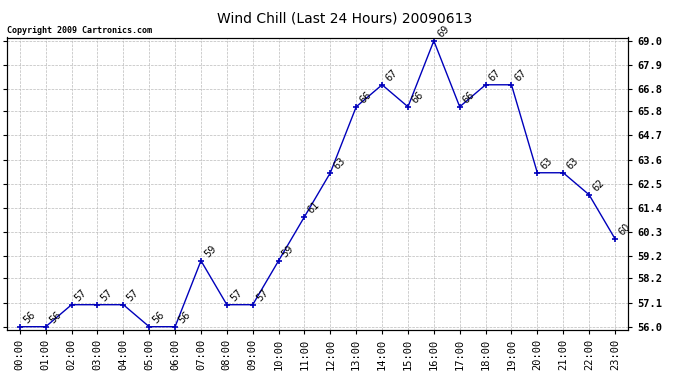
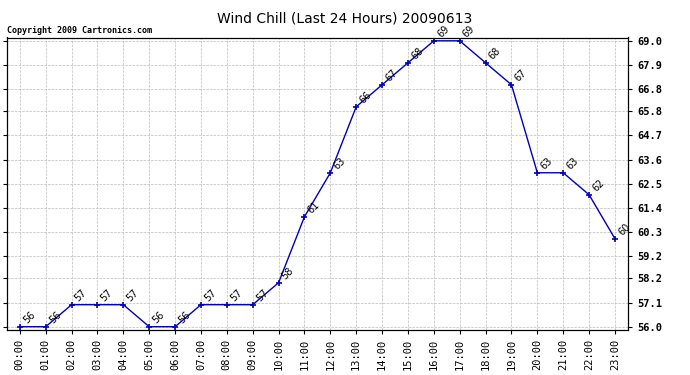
07:00: 59 -> 57
10:00: 59 -> 58
15:00: 66 -> 68
17:00: 66 -> 69
18:00: 67 -> 68
